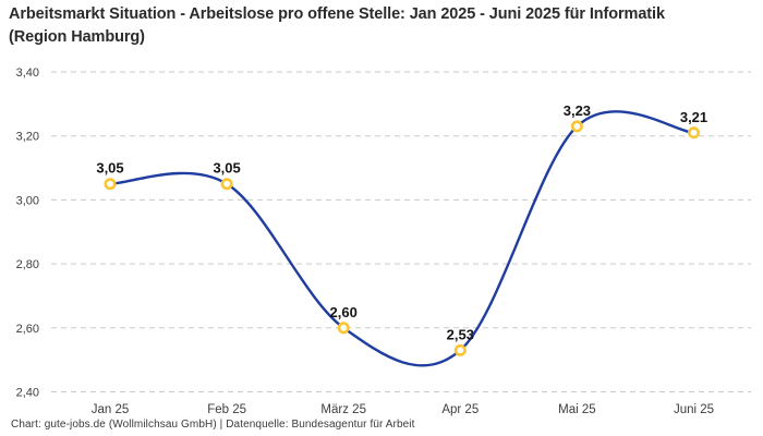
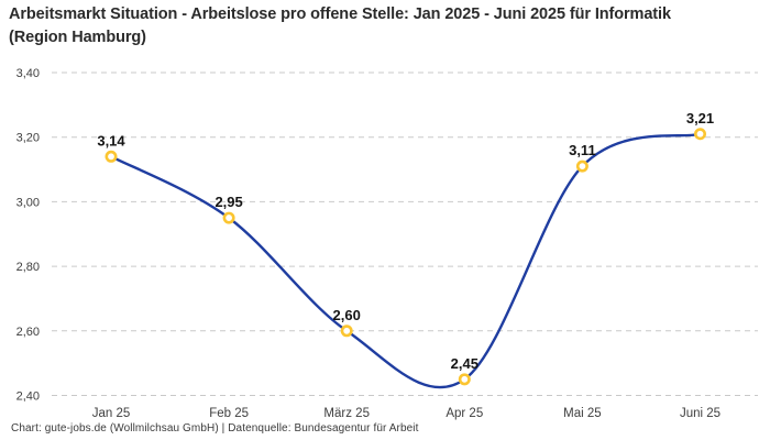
Jan 25: 3,05 -> 3,14
Feb 25: 3,05 -> 2,95
Apr 25: 2,53 -> 2,45
Mai 25: 3,23 -> 3,11
